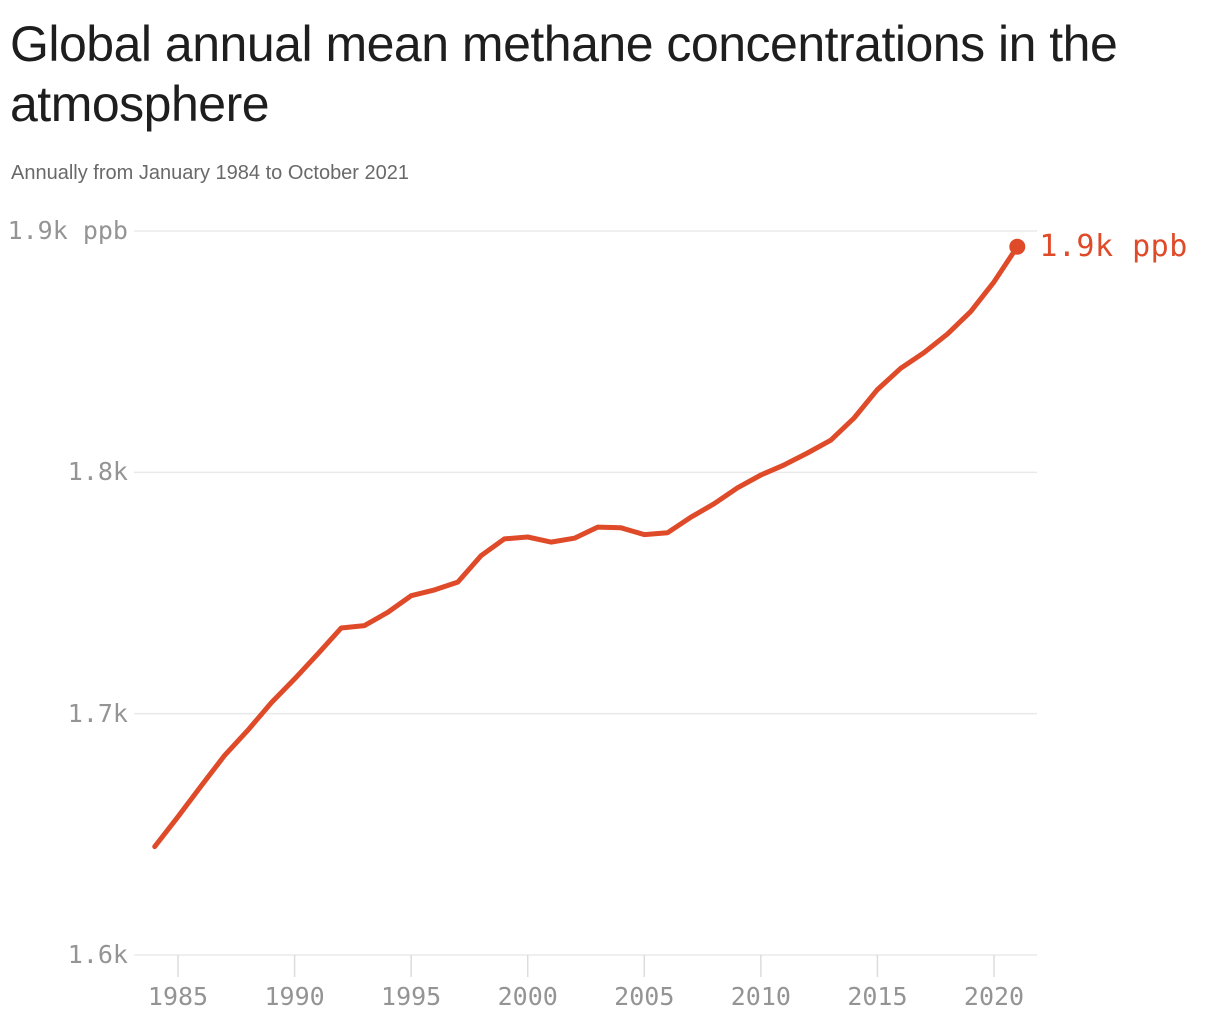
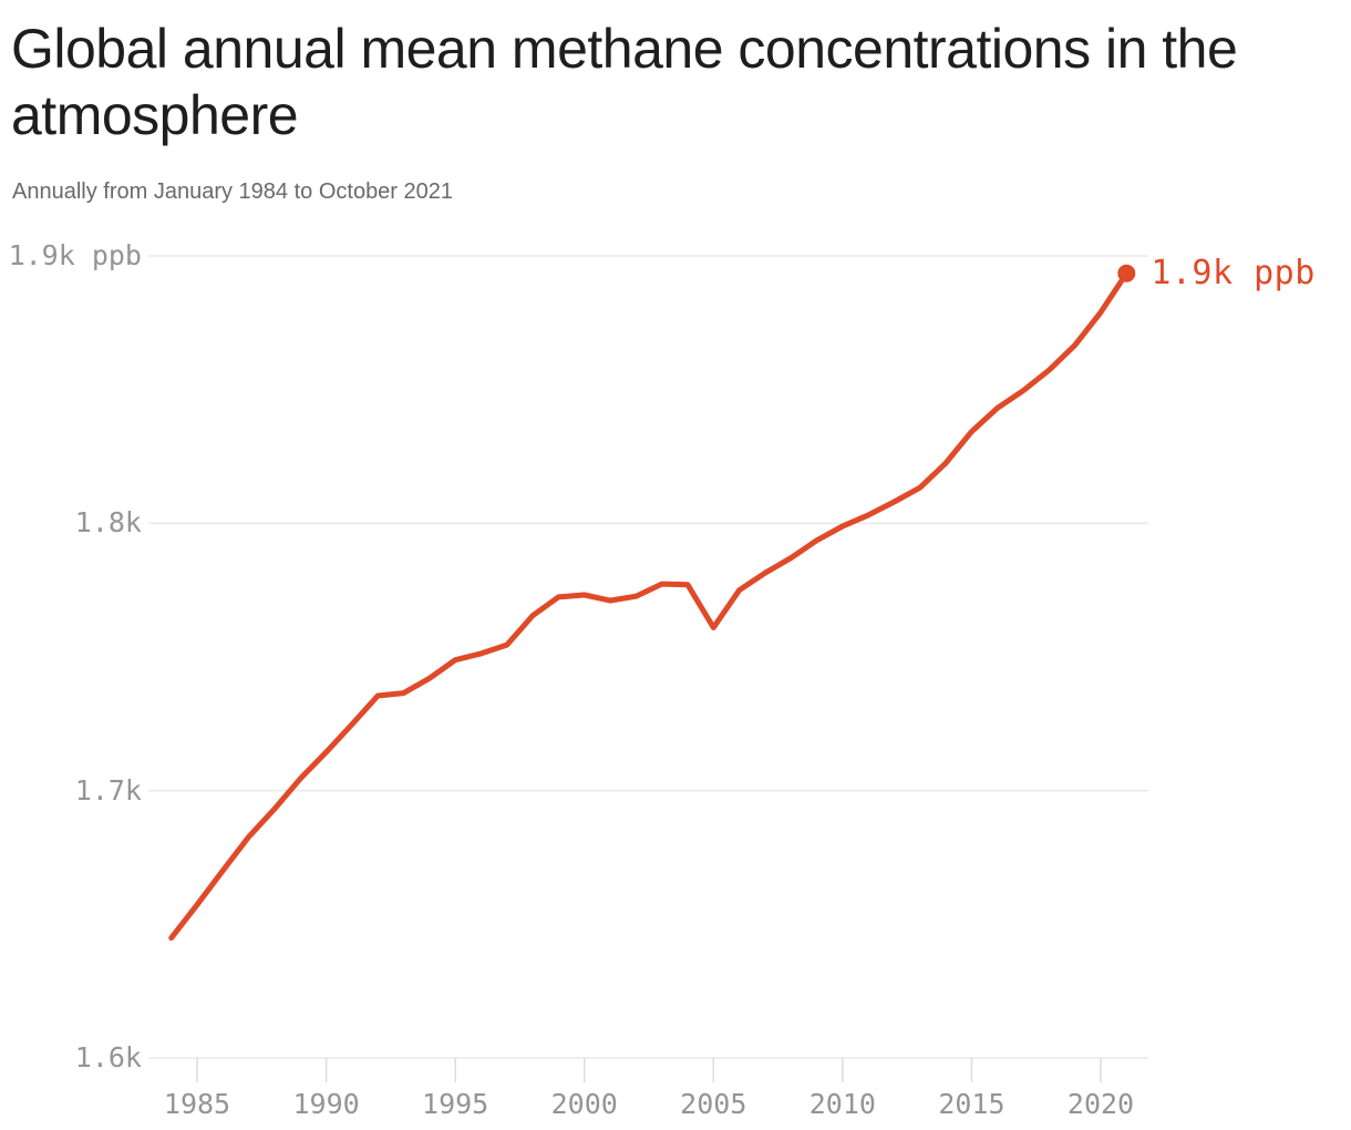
2005: 1.774k -> 1.761k
